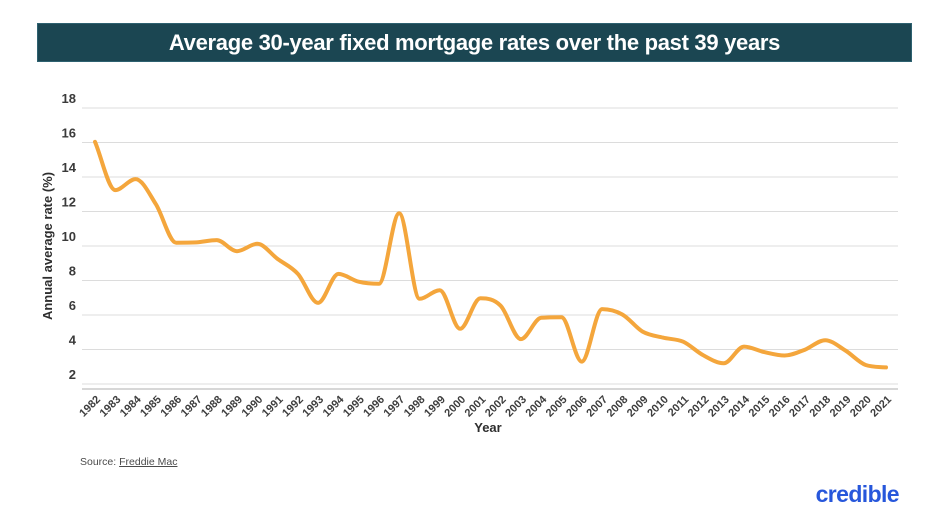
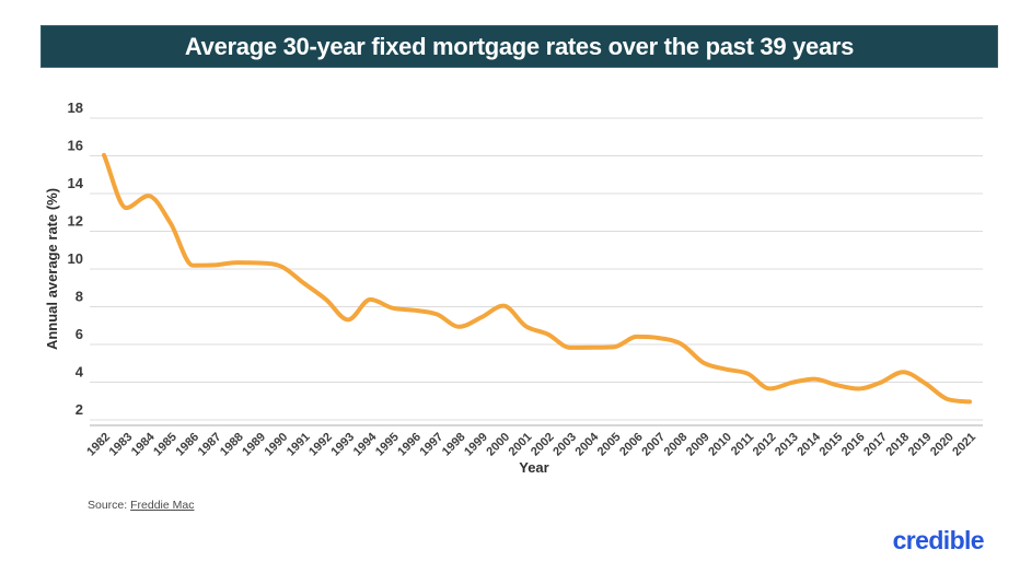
1989: 9.7 -> 10.3
1993: 6.7 -> 7.3
1997: 11.9 -> 7.6
2000: 5.2 -> 8.1
2003: 4.6 -> 5.8
2006: 3.3 -> 6.4
2013: 3.2 -> 4.0
